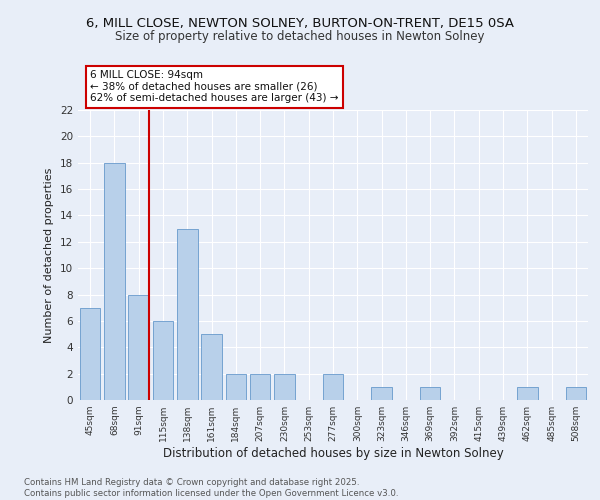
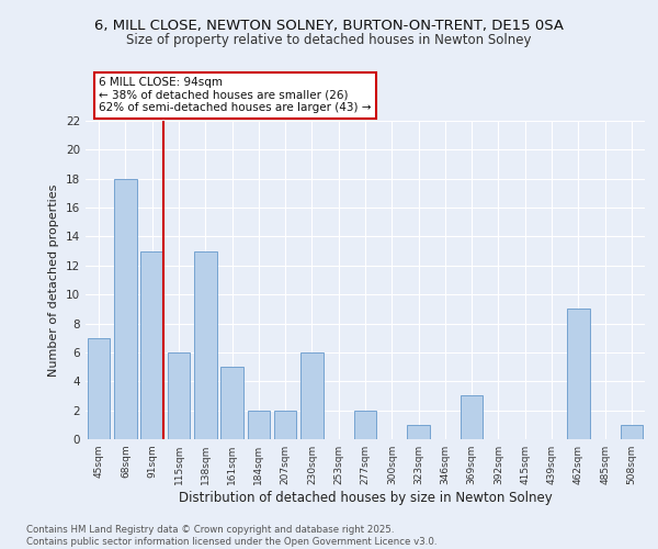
91sqm: 8 -> 13
230sqm: 2 -> 6
369sqm: 1 -> 3
462sqm: 1 -> 9
